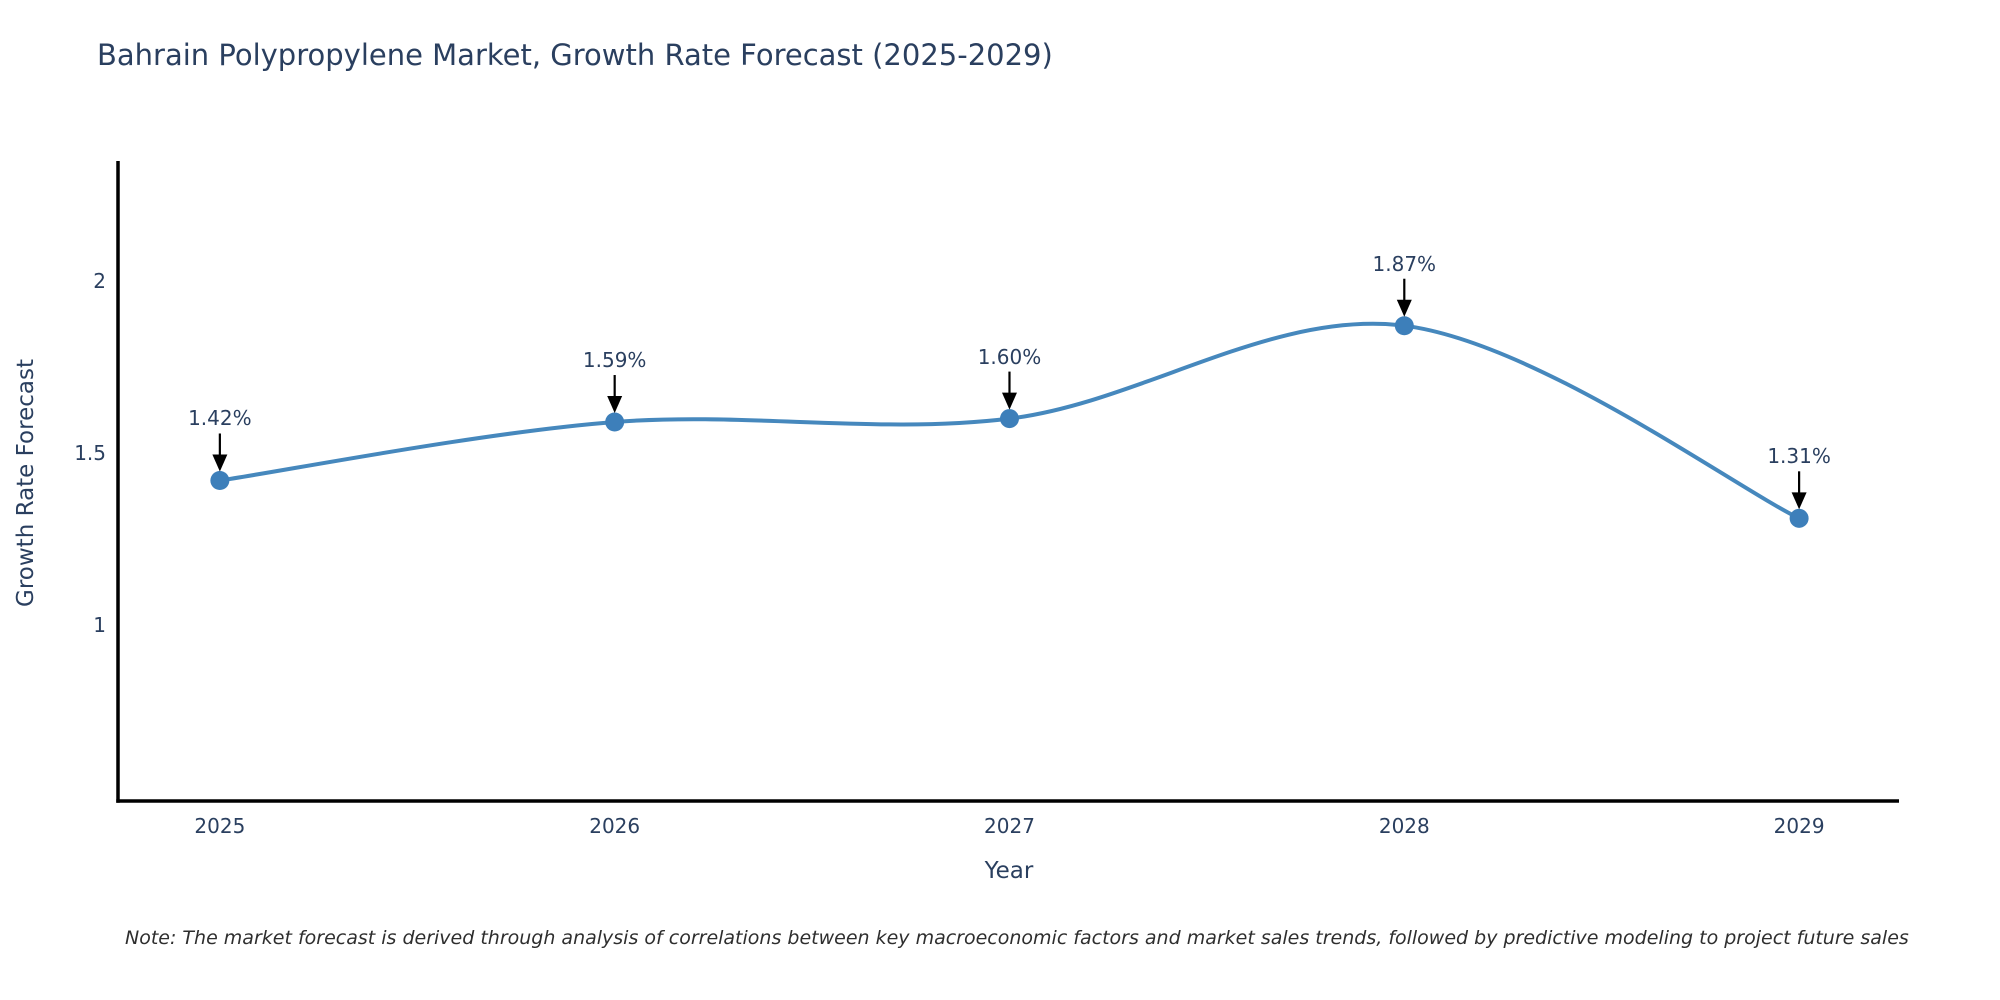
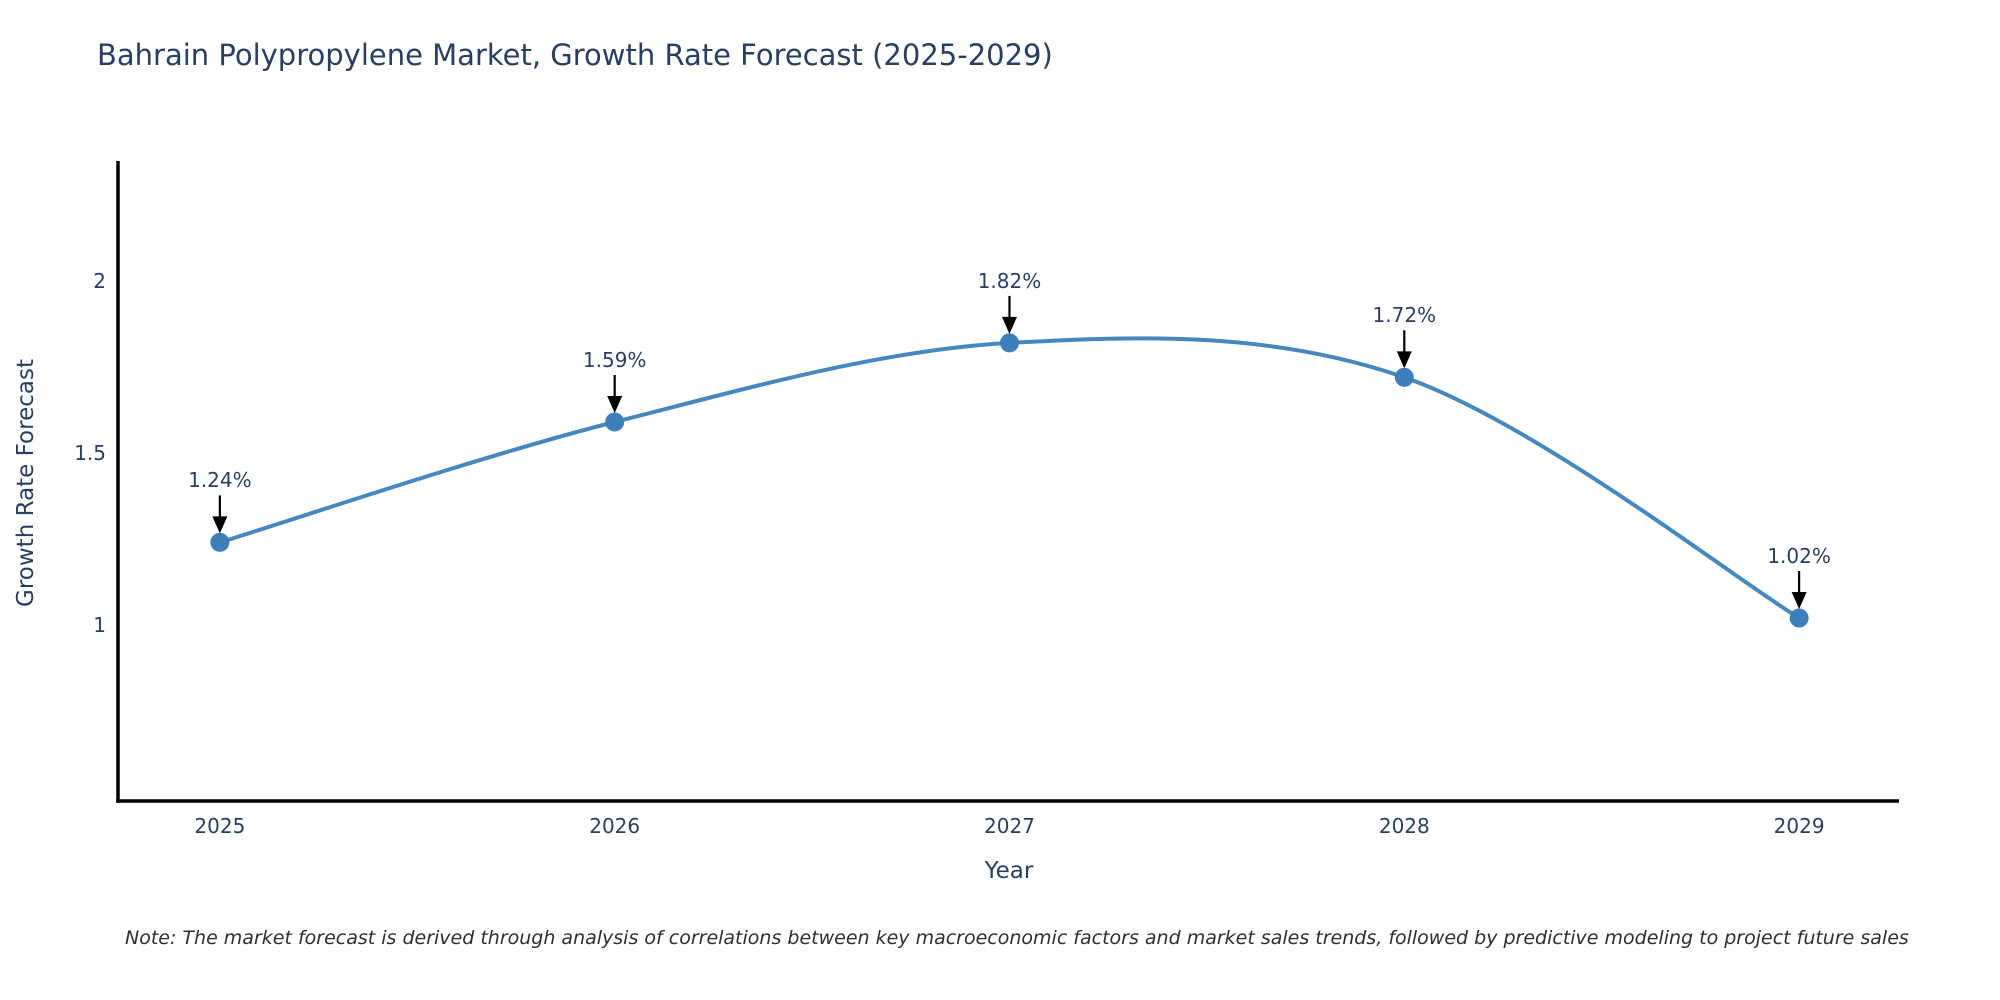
2025: 1.42% -> 1.24%
2027: 1.60% -> 1.82%
2028: 1.87% -> 1.72%
2029: 1.31% -> 1.02%
